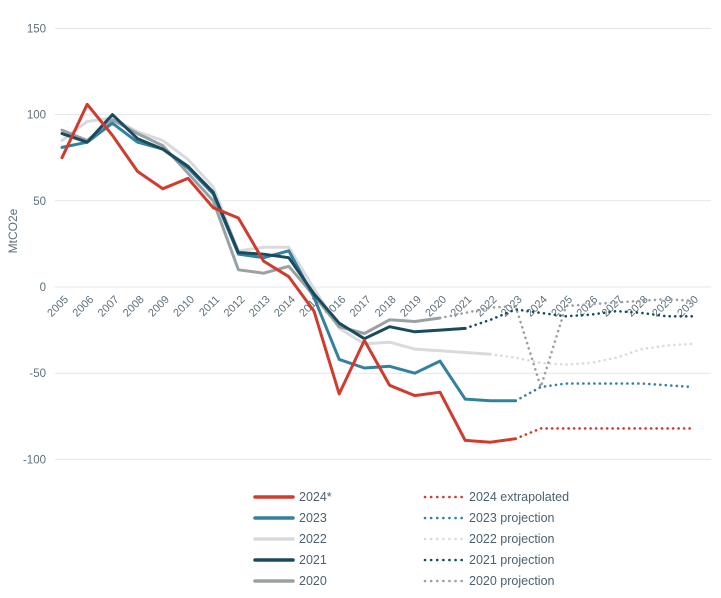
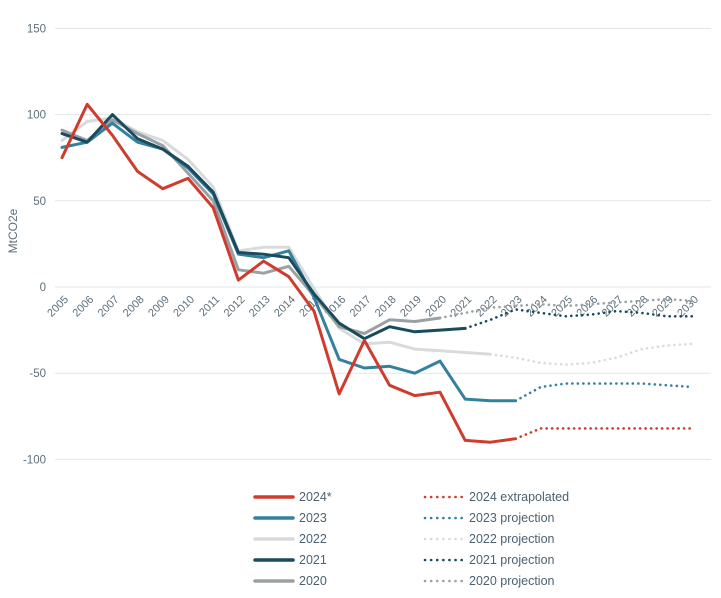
2024*/2012: 40 -> 4
2020 projection/2024: -58 -> -10
